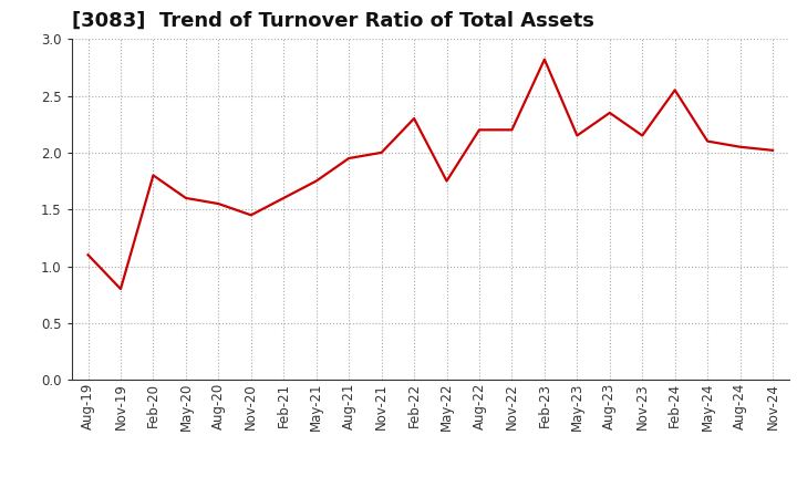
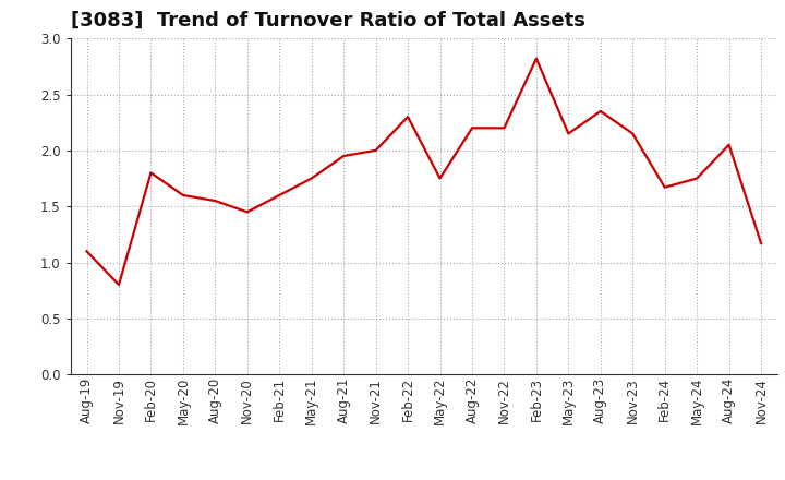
Feb-24: 2.55 -> 1.67
May-24: 2.10 -> 1.75
Nov-24: 2.02 -> 1.17
